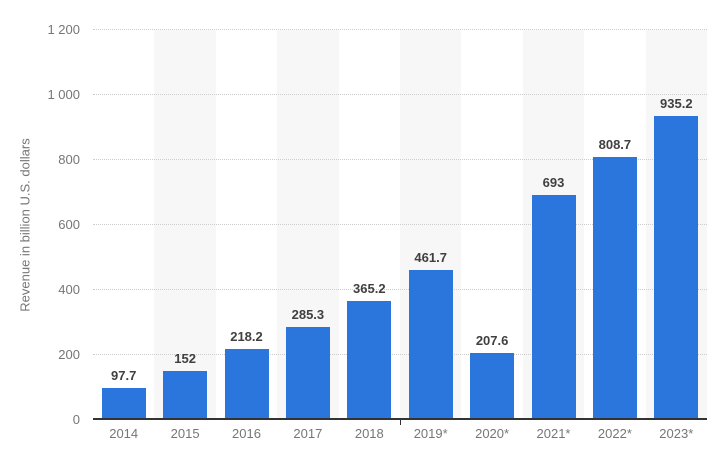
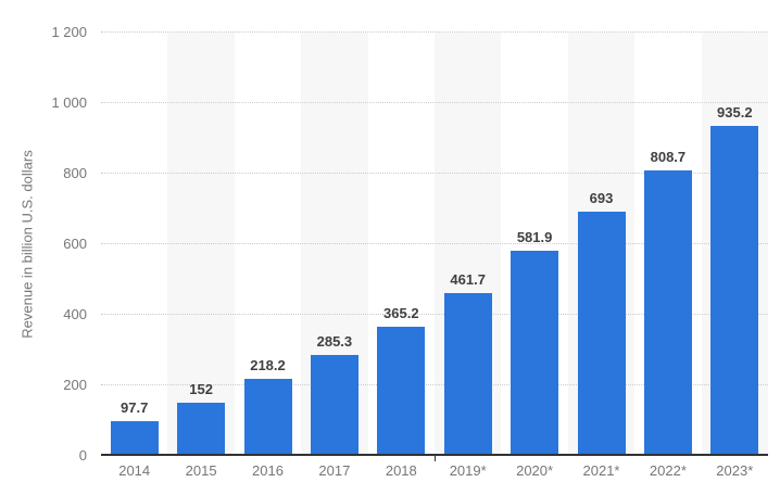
2020*: 207.6 -> 581.9
